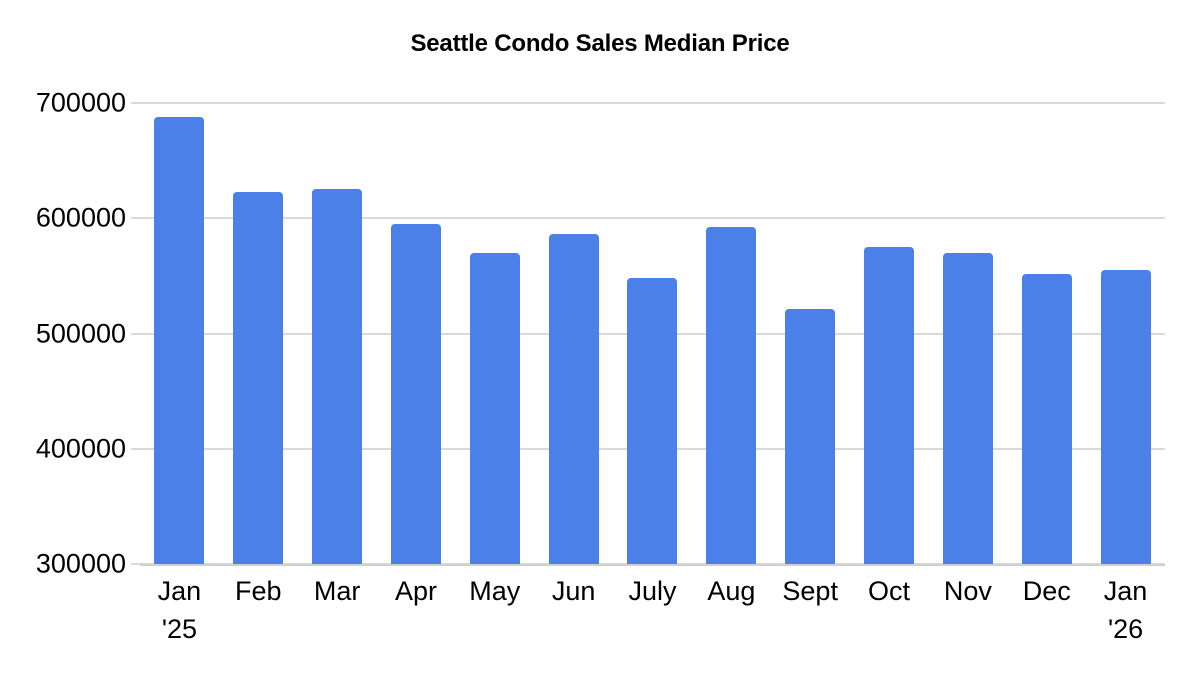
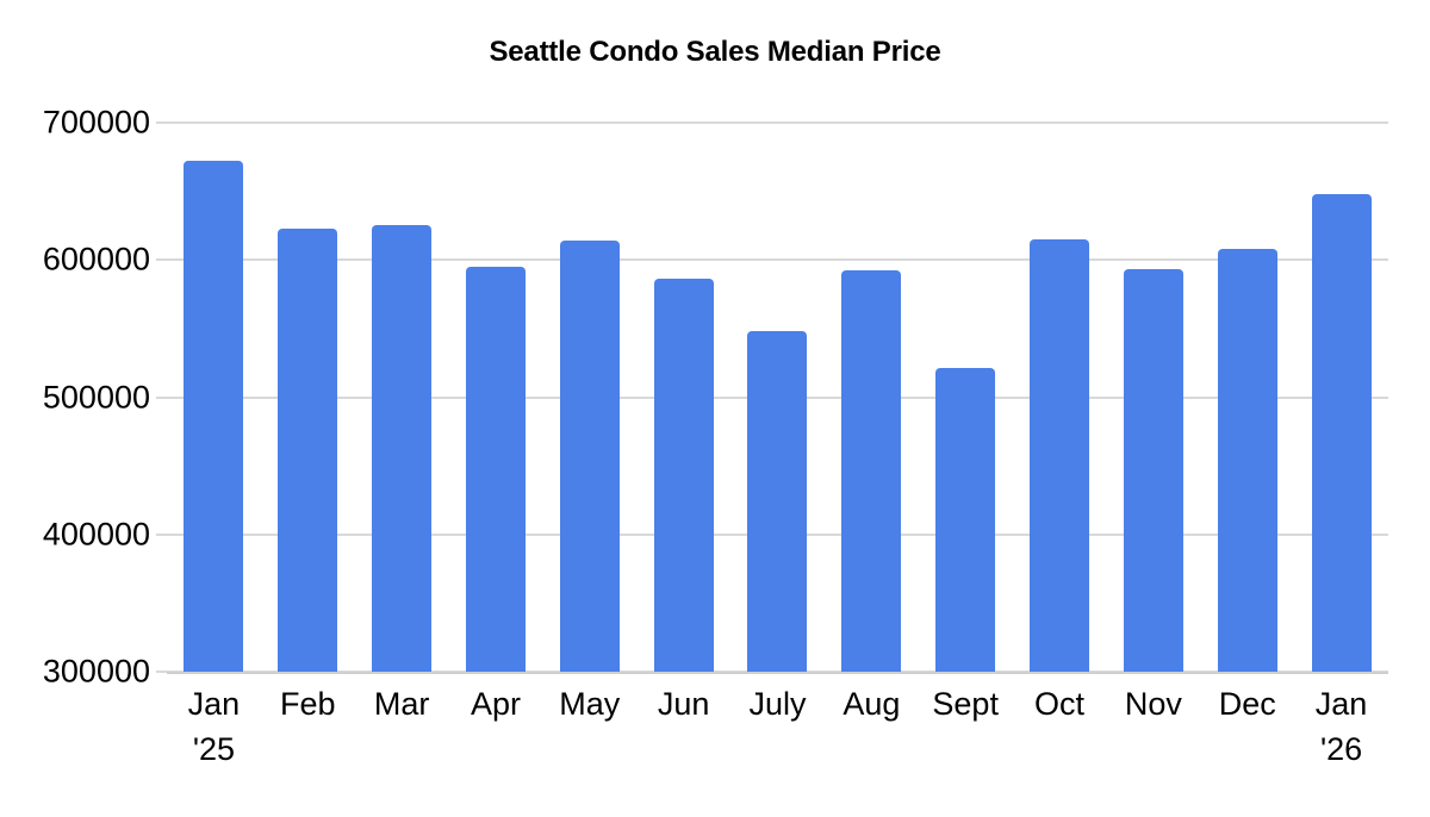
Jan '25: 688000 -> 672000
May: 570000 -> 614000
Oct: 575000 -> 615000
Nov: 570000 -> 593000
Dec: 552000 -> 608000
Jan '26: 555000 -> 648000
